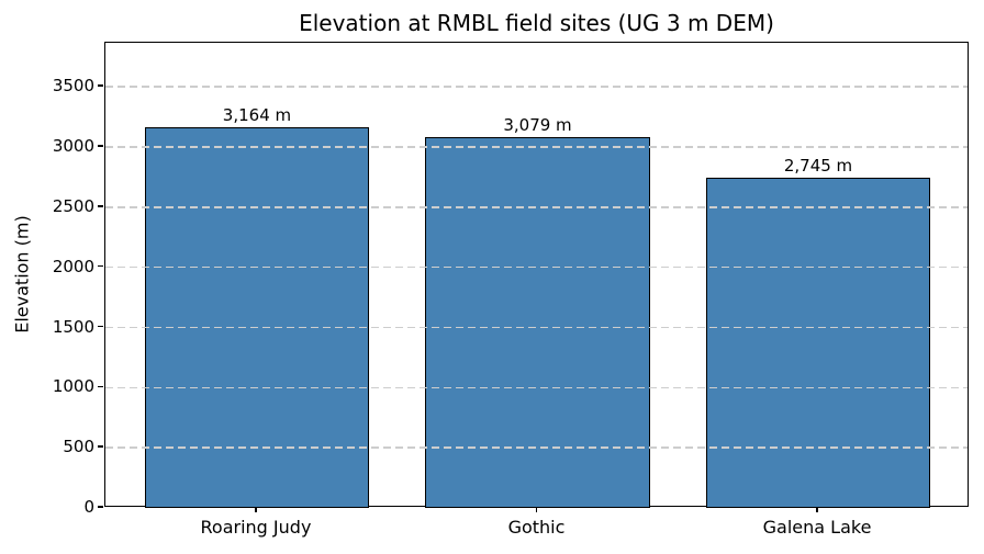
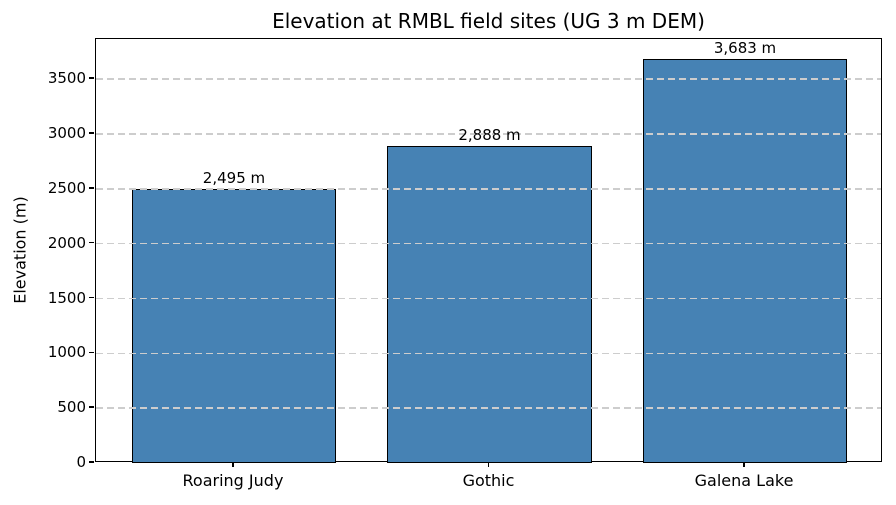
Roaring Judy: 3,164 -> 2,495
Gothic: 3,079 -> 2,888
Galena Lake: 2,745 -> 3,683
